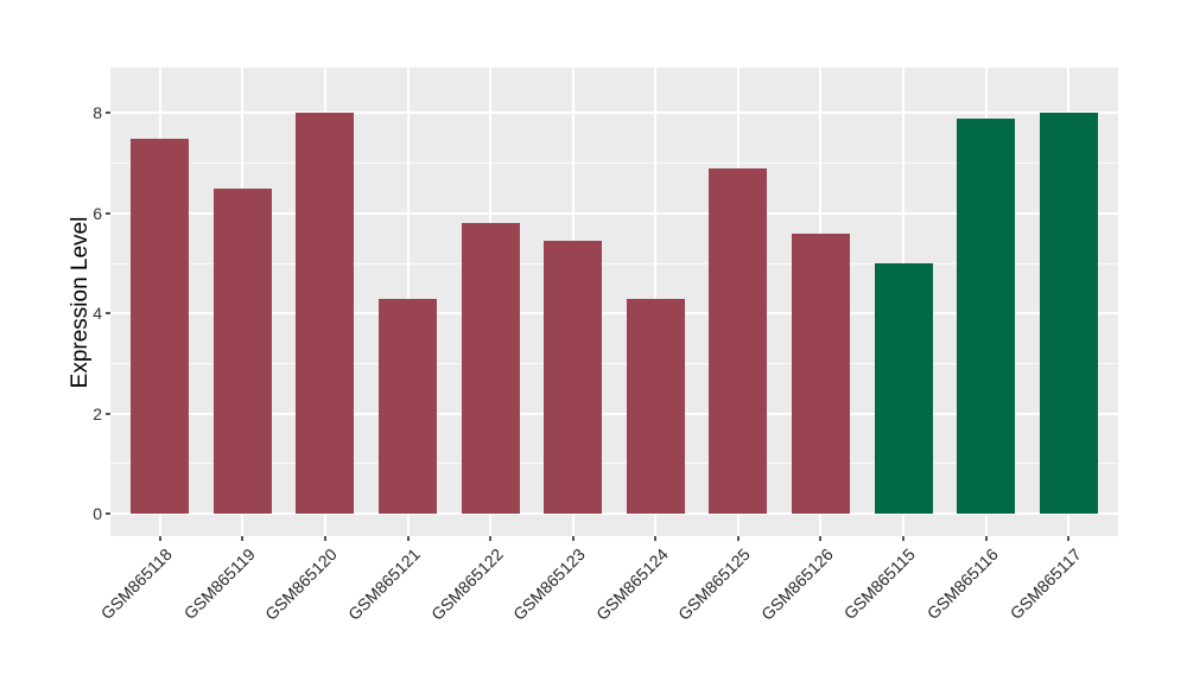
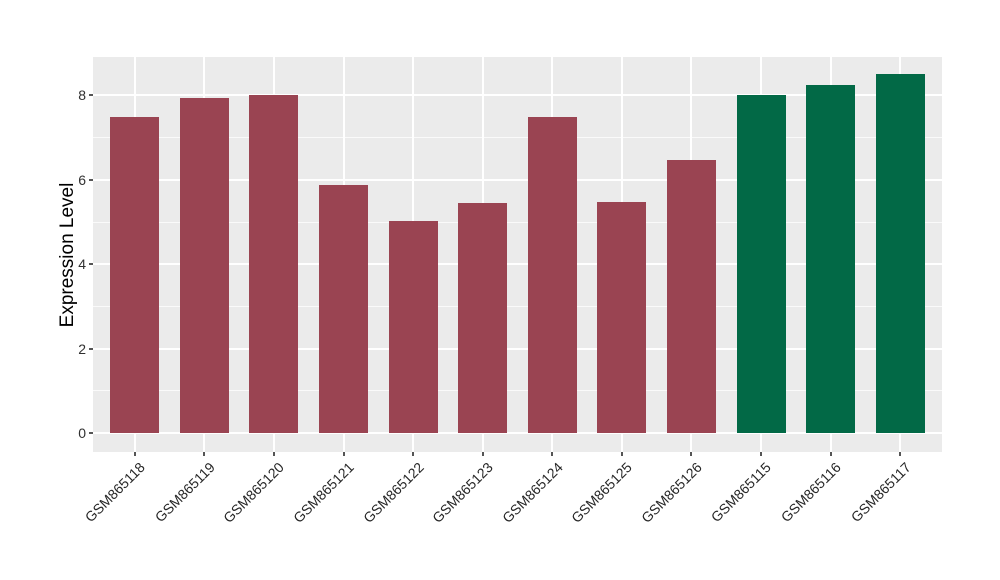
GSM865119: 6.5 -> 8.0
GSM865121: 4.3 -> 5.9
GSM865122: 5.8 -> 5.0
GSM865124: 4.3 -> 7.5
GSM865125: 6.9 -> 5.5
GSM865126: 5.6 -> 6.5
GSM865115: 5.0 -> 8.0
GSM865116: 7.9 -> 8.2
GSM865117: 8.0 -> 8.5
